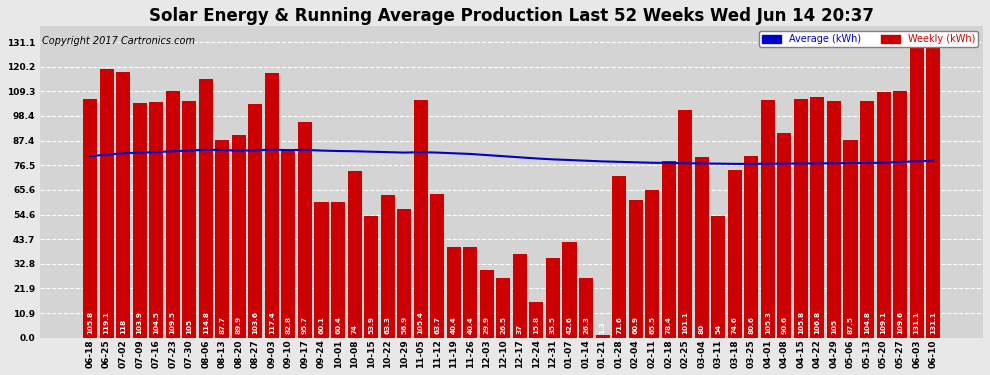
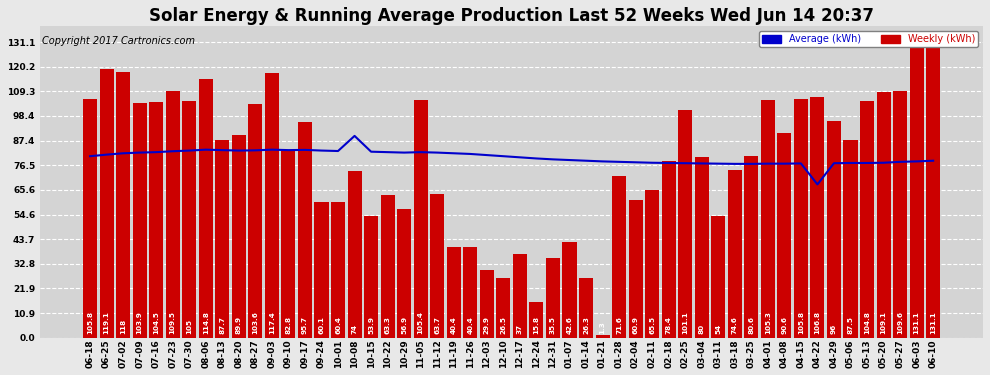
Average (kWh)/10-08: 82.7 -> 89.5
Average (kWh)/04-22: 77.3 -> 68.0
Weekly (kWh)/04-29: 105 -> 96
